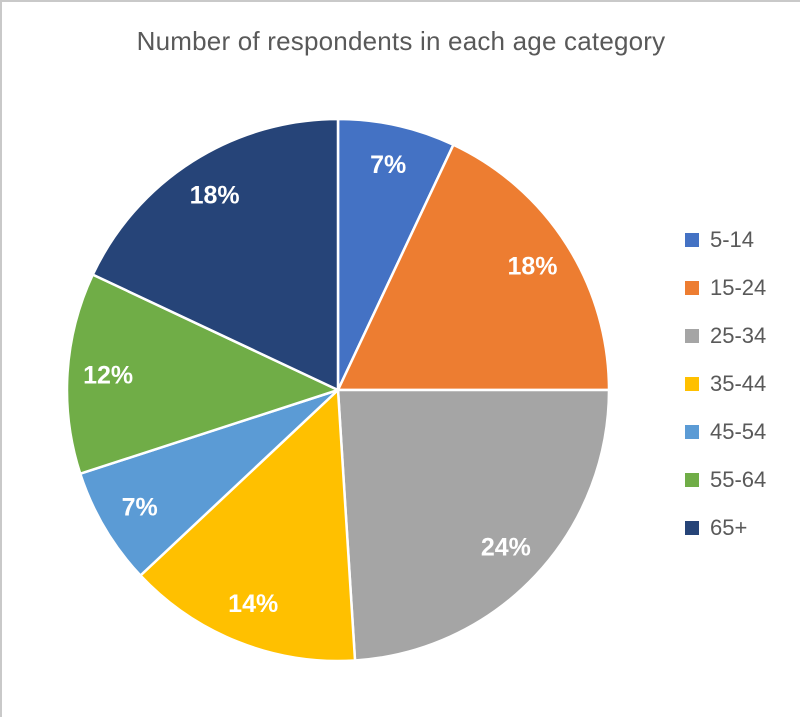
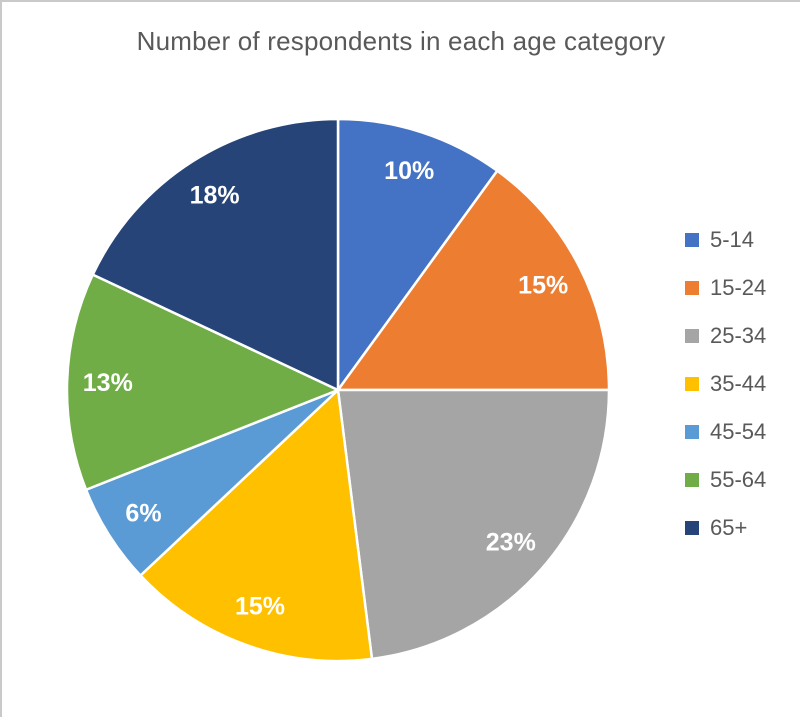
5-14: 7% -> 10%
15-24: 18% -> 15%
25-34: 24% -> 23%
35-44: 14% -> 15%
45-54: 7% -> 6%
55-64: 12% -> 13%
